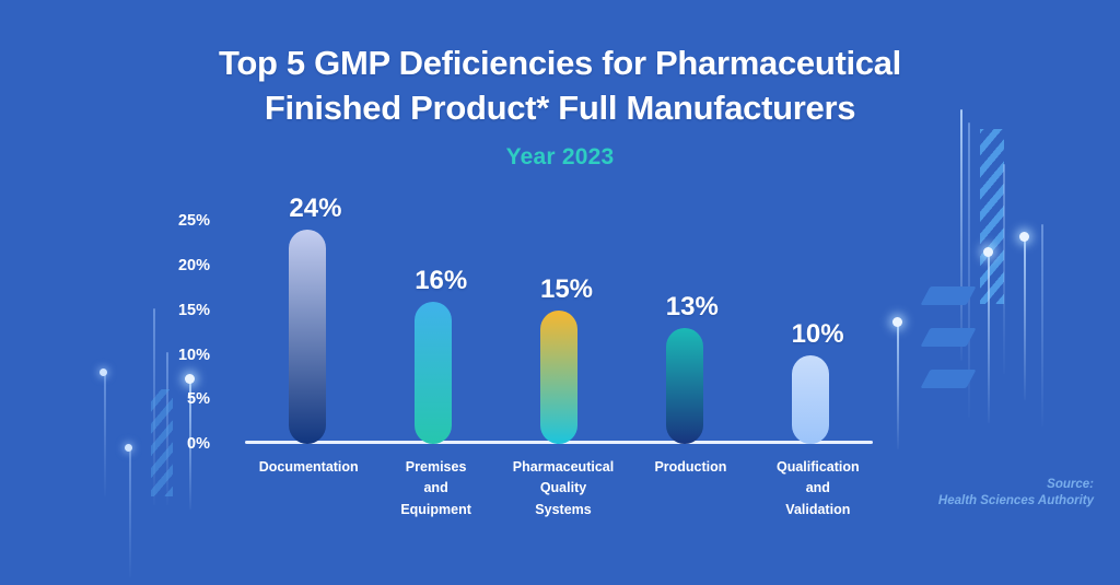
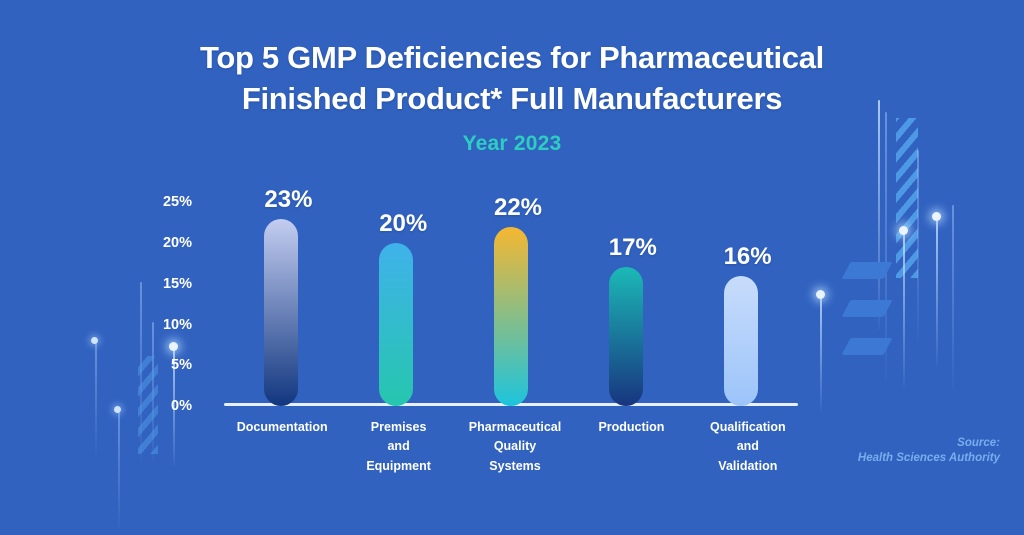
Documentation: 24% -> 23%
Premises and Equipment: 16% -> 20%
Pharmaceutical Quality Systems: 15% -> 22%
Production: 13% -> 17%
Qualification and Validation: 10% -> 16%
